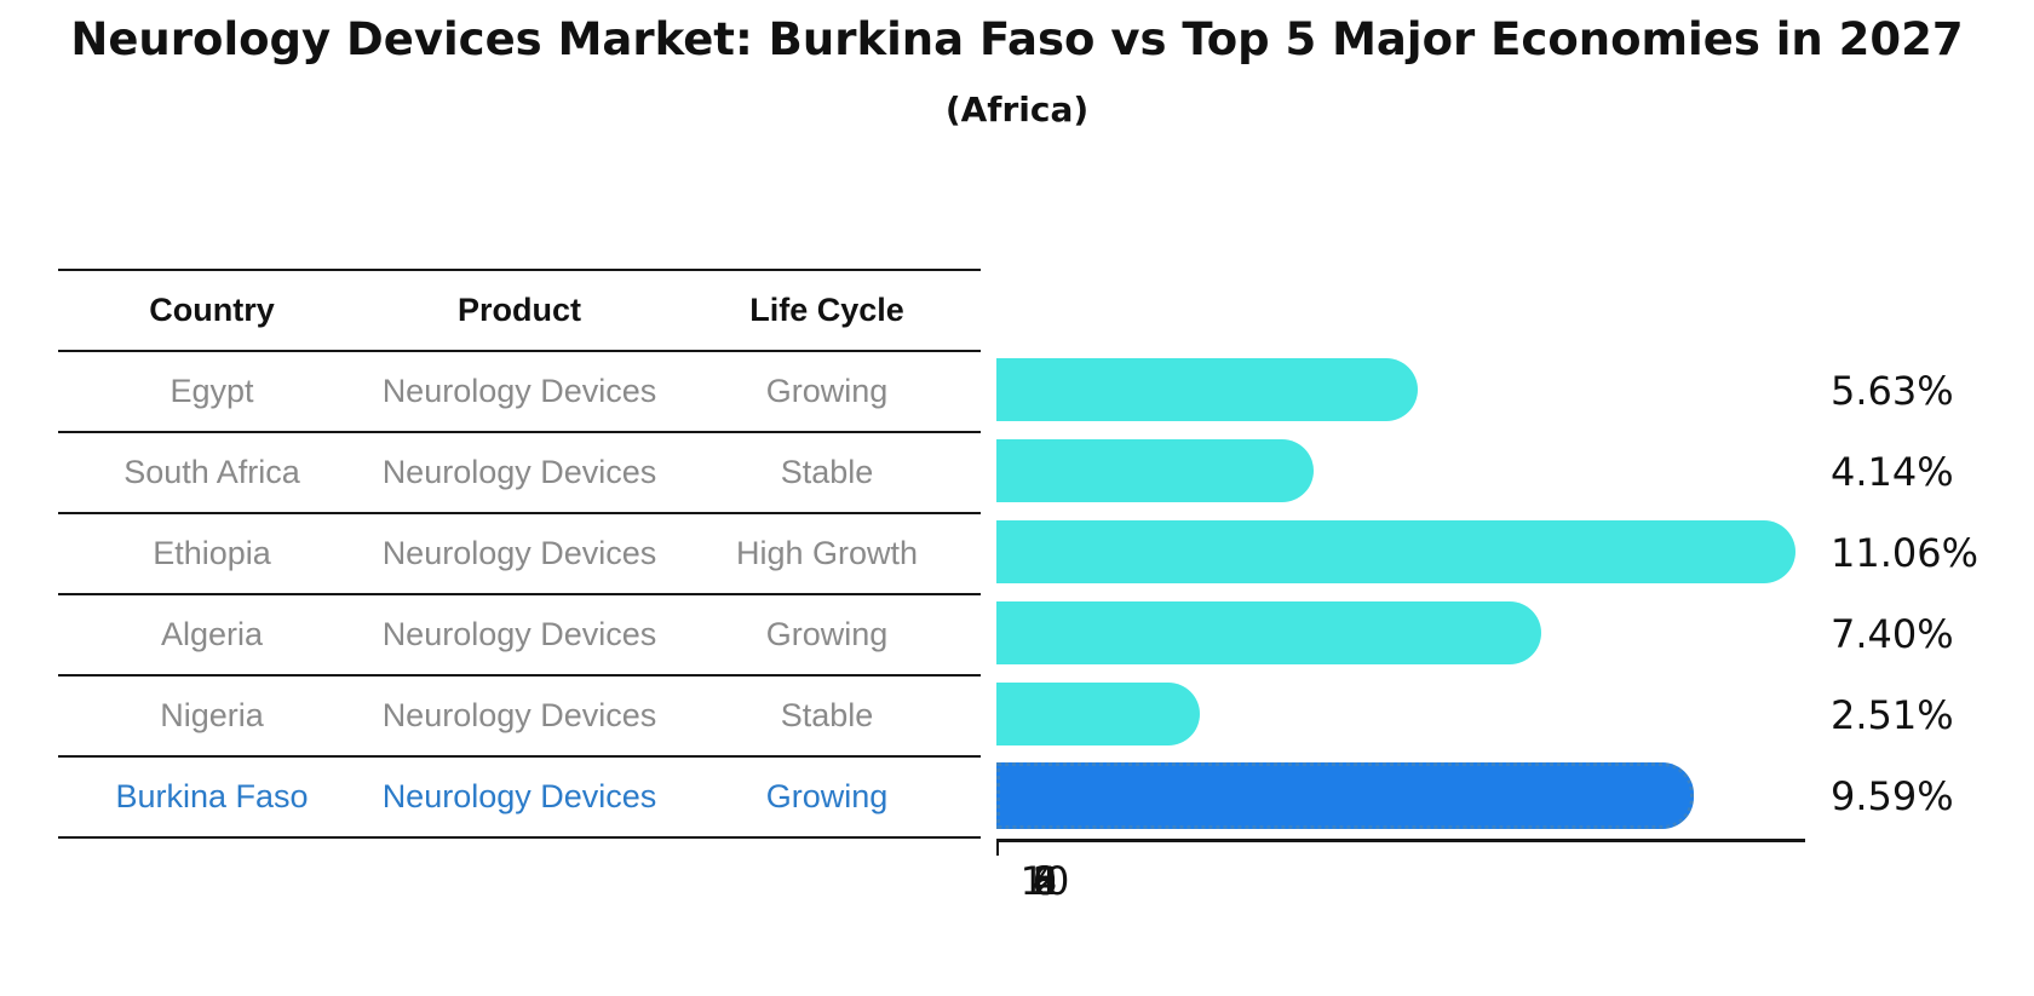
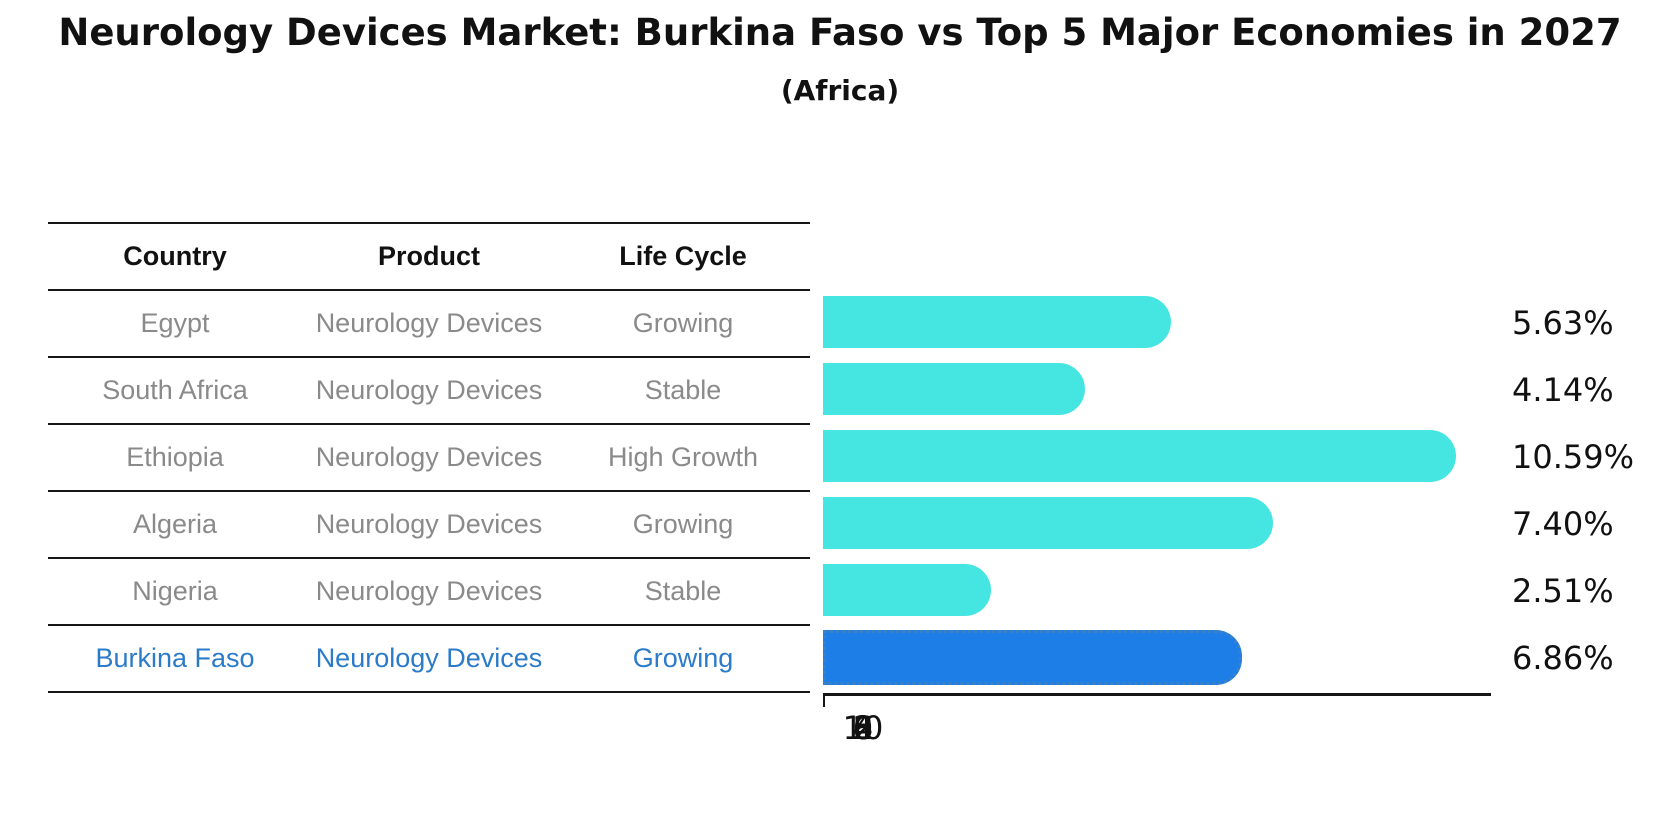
Ethiopia: 11.06% -> 10.59%
Burkina Faso: 9.59% -> 6.86%
